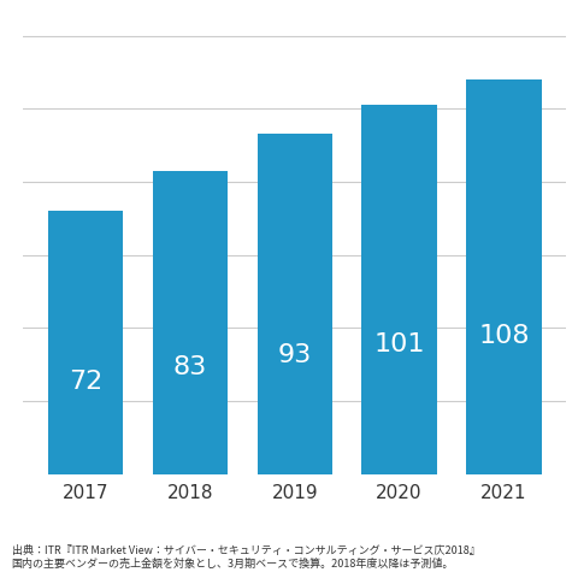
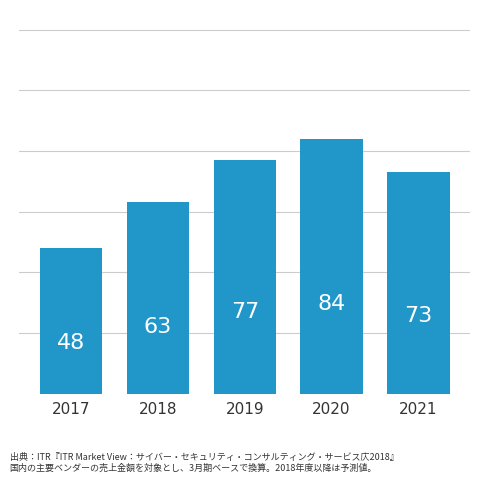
2017: 72 -> 48
2018: 83 -> 63
2019: 93 -> 77
2020: 101 -> 84
2021: 108 -> 73
